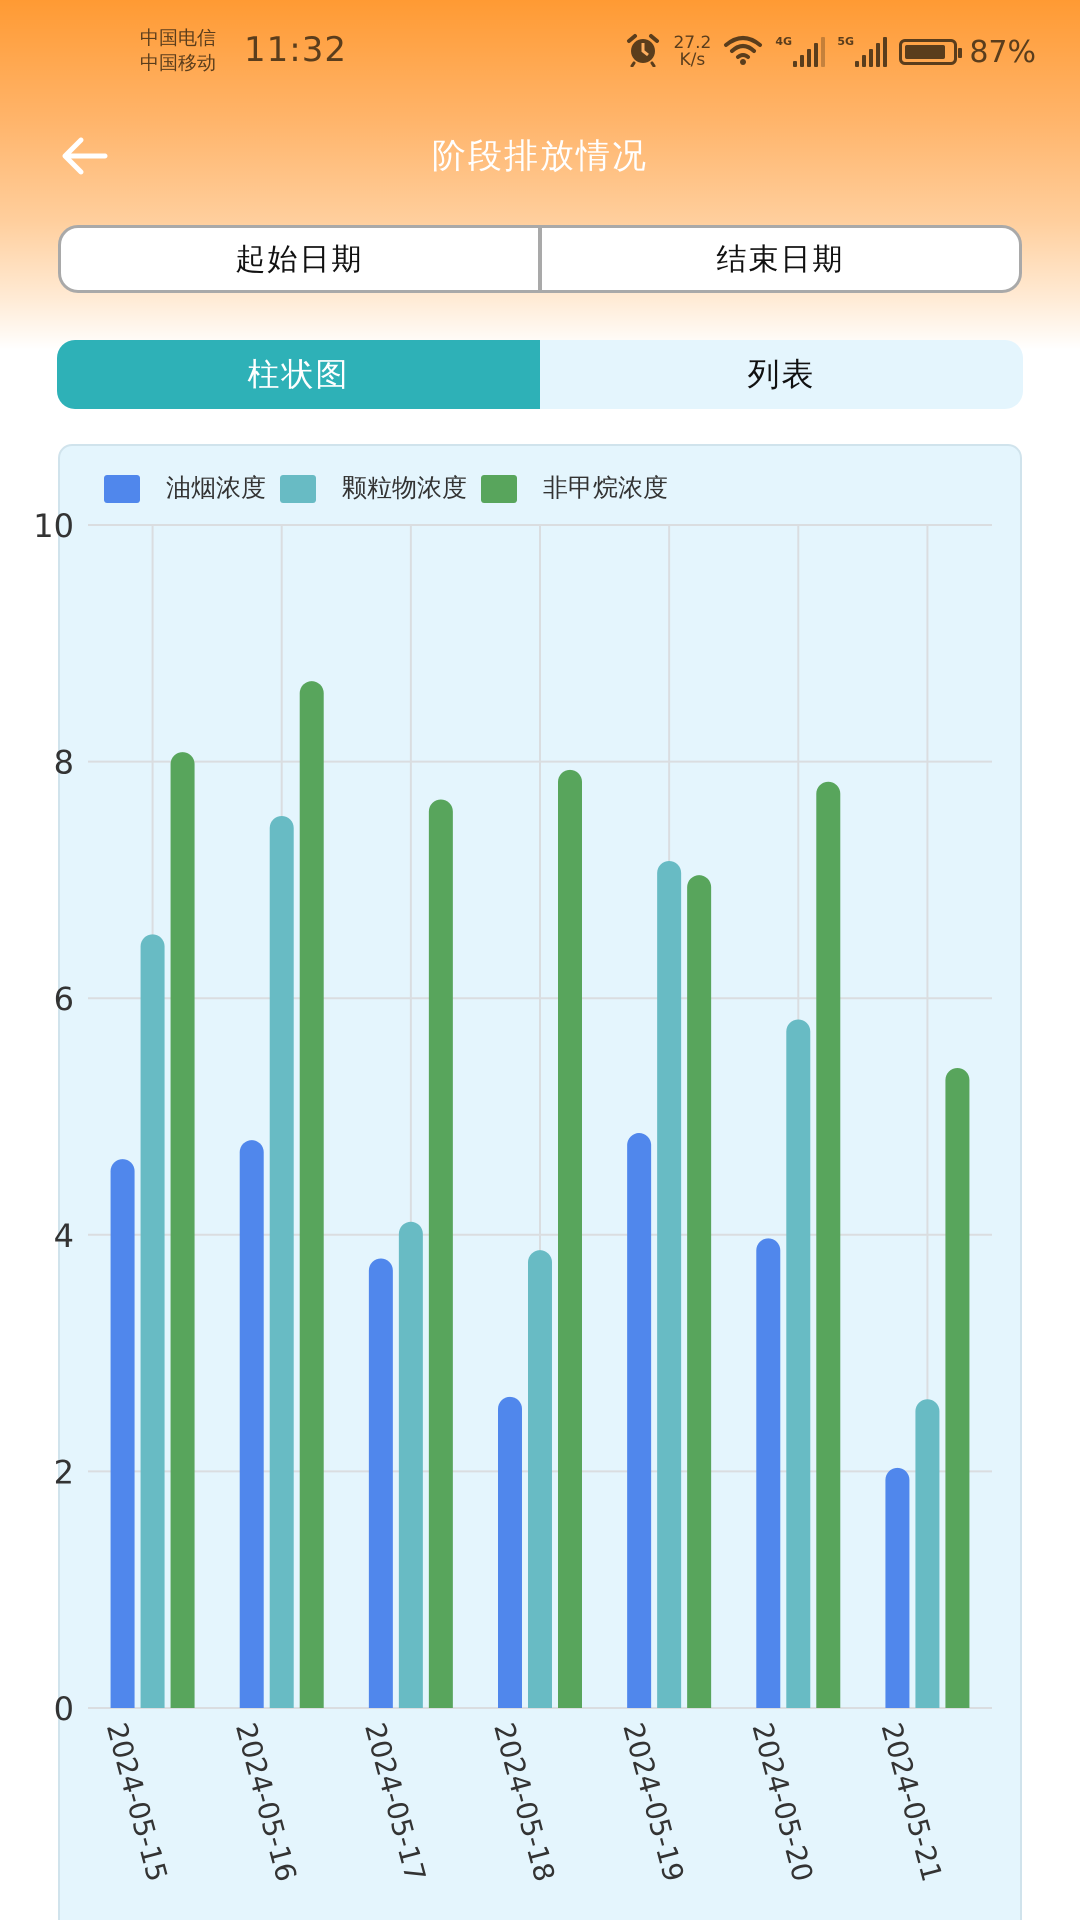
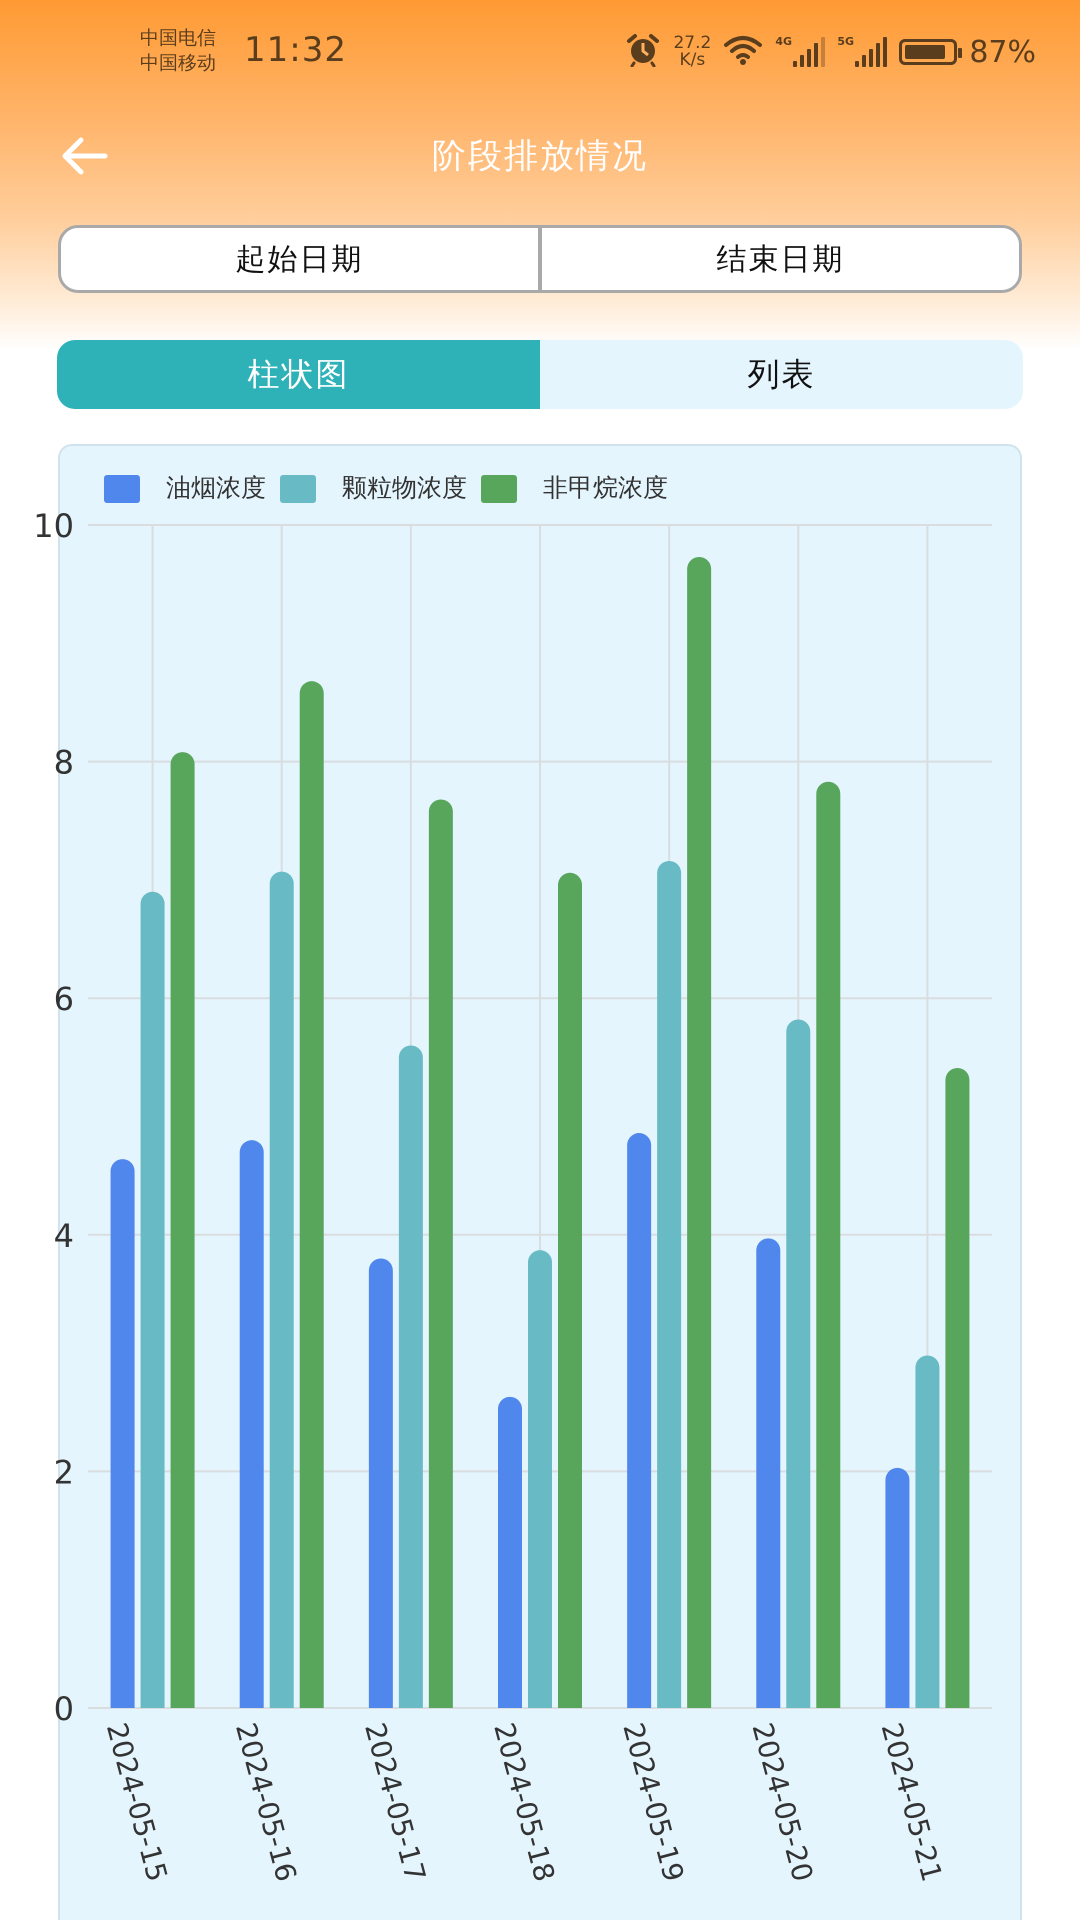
颗粒物浓度/2024-05-15: 6.54 -> 6.90
颗粒物浓度/2024-05-16: 7.54 -> 7.07
颗粒物浓度/2024-05-17: 4.11 -> 5.60
非甲烷浓度/2024-05-18: 7.93 -> 7.06
非甲烷浓度/2024-05-19: 7.04 -> 9.73
颗粒物浓度/2024-05-21: 2.61 -> 2.98
